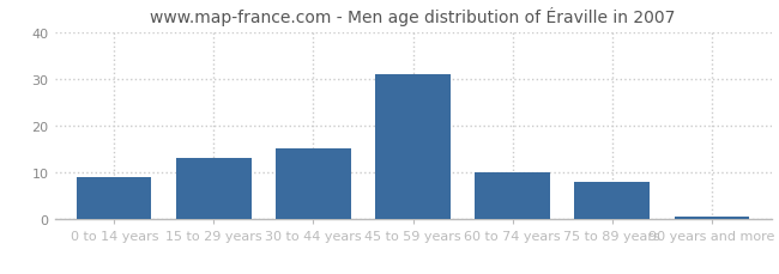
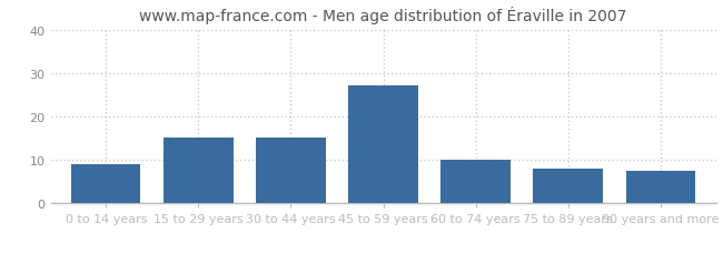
15 to 29 years: 13.0 -> 15.0
45 to 59 years: 31.0 -> 27.0
90 years and more: 0.5 -> 7.5
